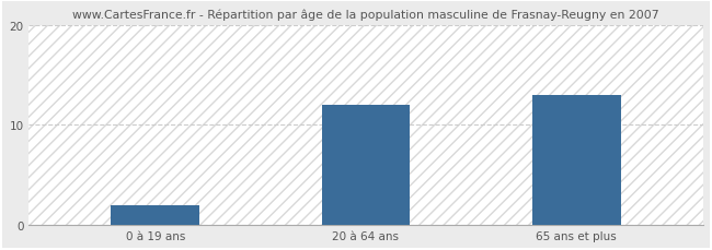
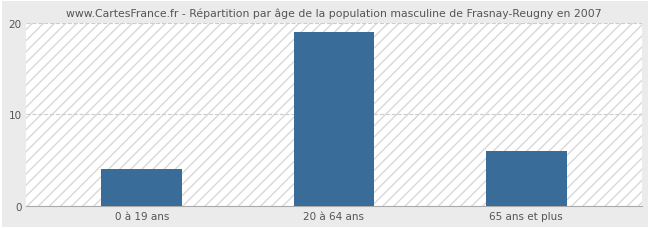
0 à 19 ans: 2 -> 4
20 à 64 ans: 12 -> 19
65 ans et plus: 13 -> 6
